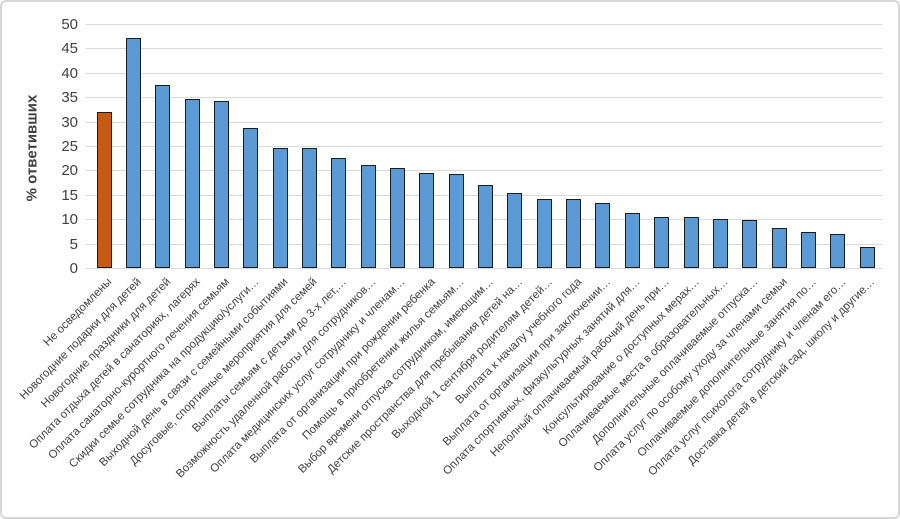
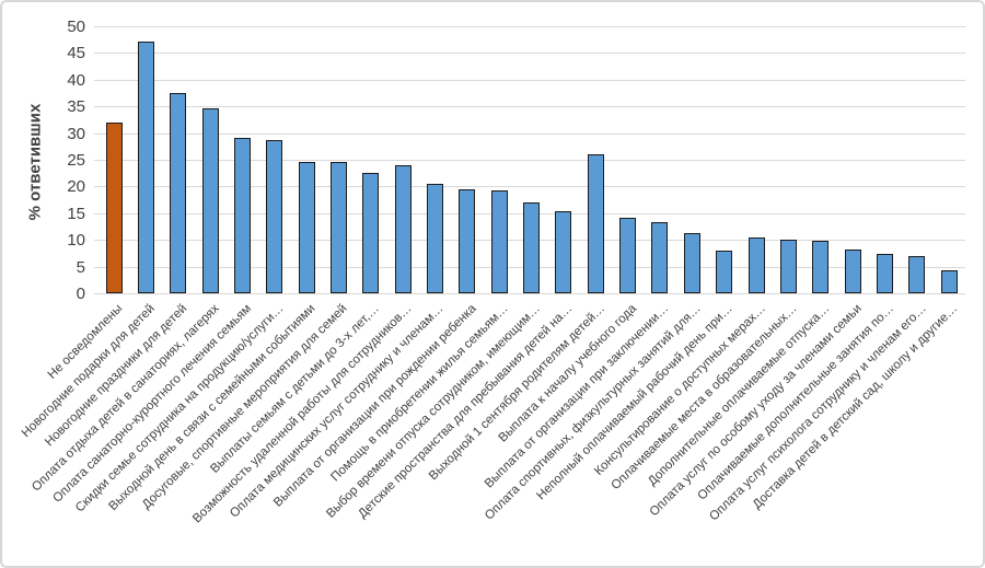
Оплата санаторно-курортного лечения семьям: 34 -> 29
Возможность удаленной работы для сотрудников…: 21 -> 24
Выходной 1 сентября родителям детей…: 14 -> 26
Неполный оплачиваемый рабочий день при…: 10 -> 8
